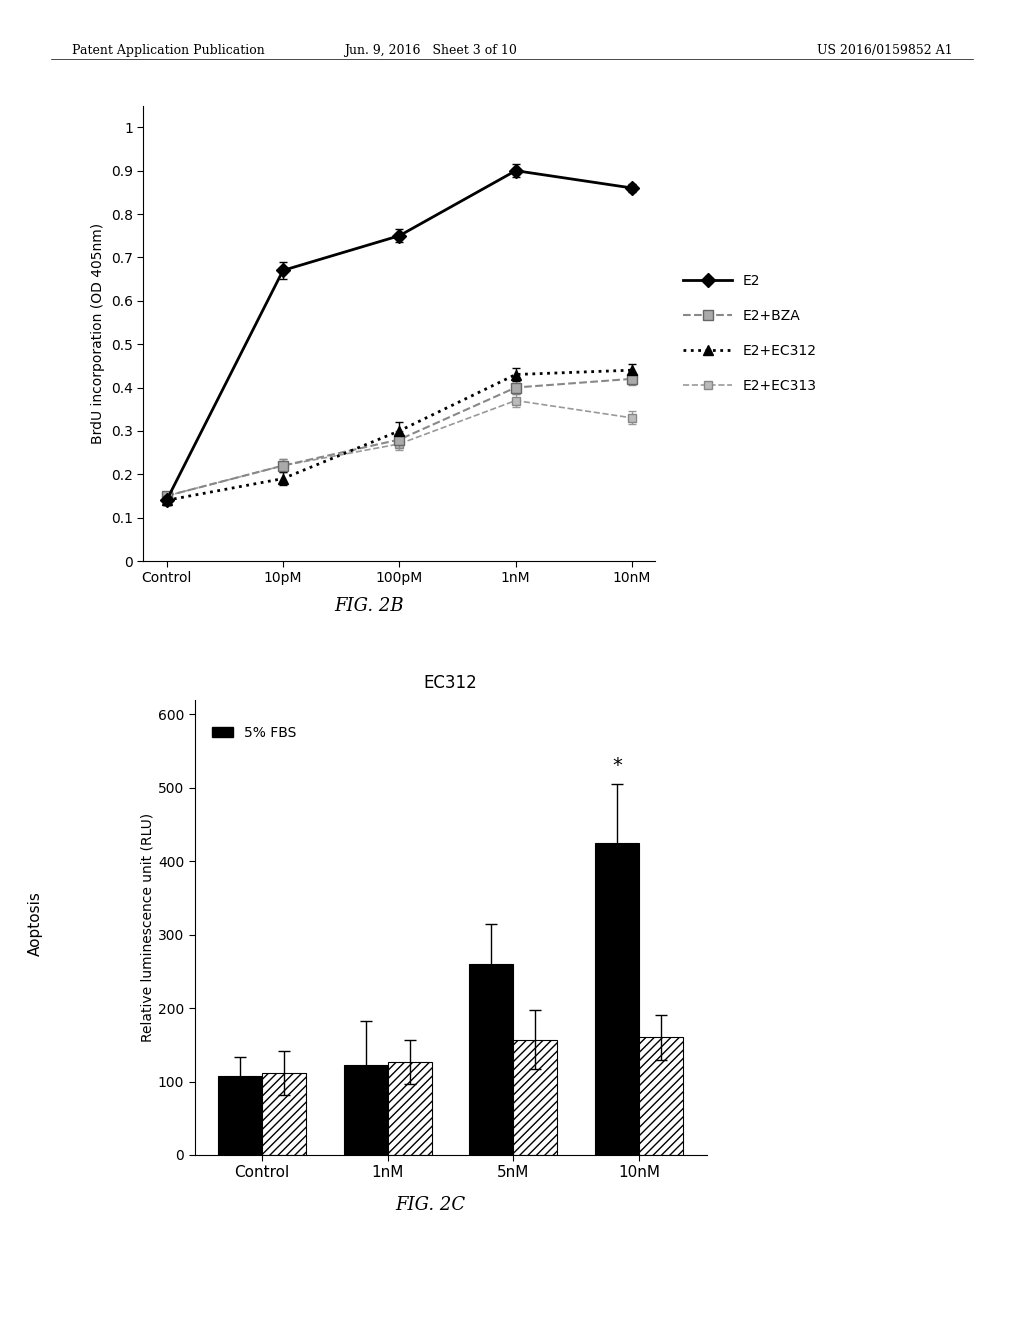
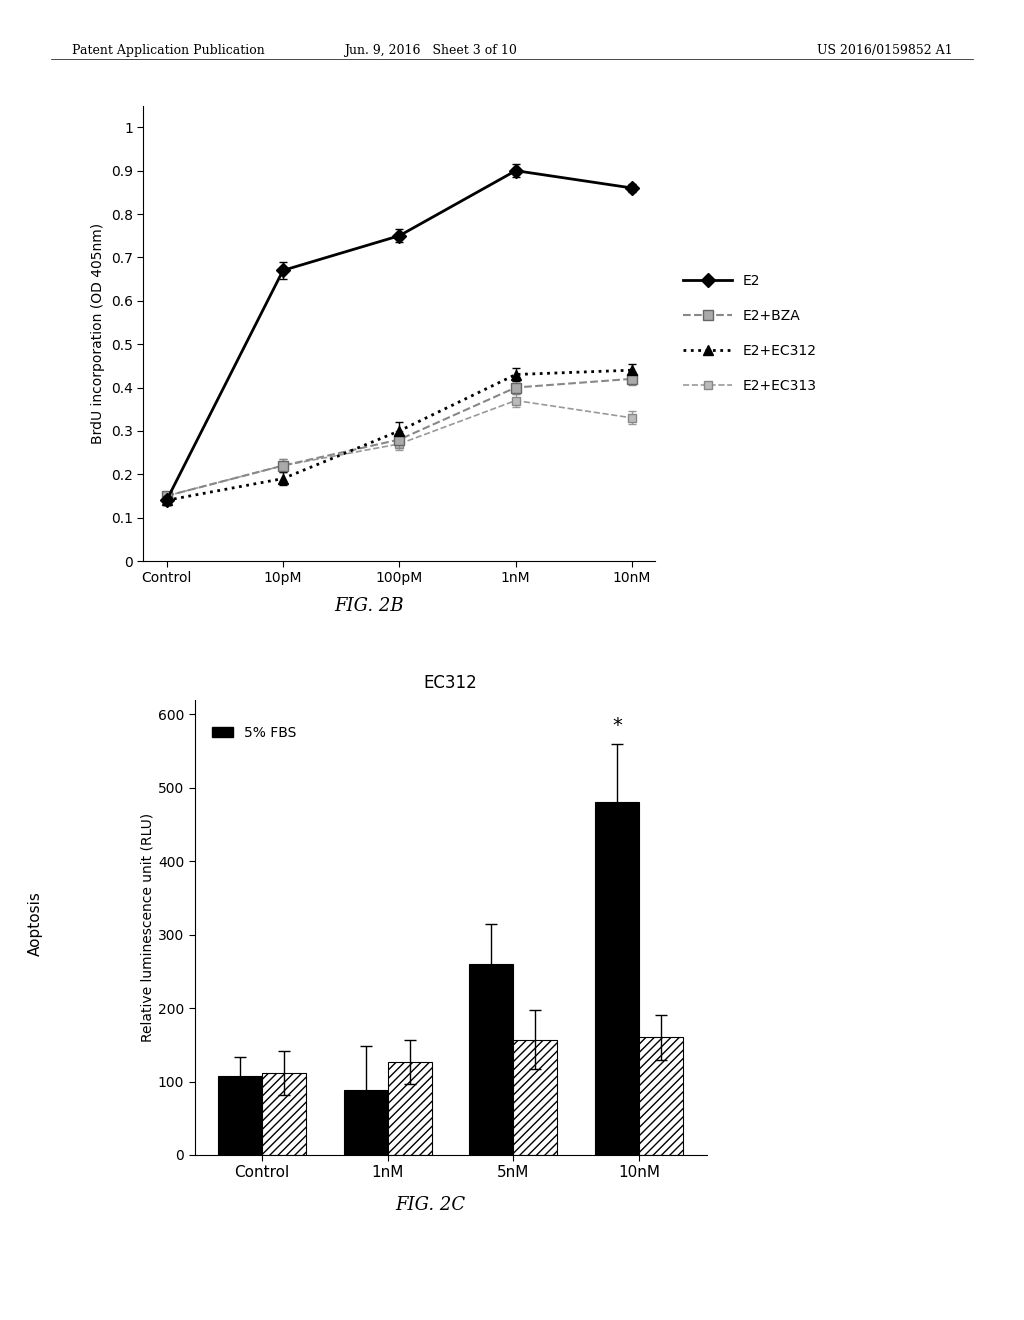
EC312/5% FBS/1nM: 122 -> 88
EC312/5% FBS/10nM: 425 -> 480
